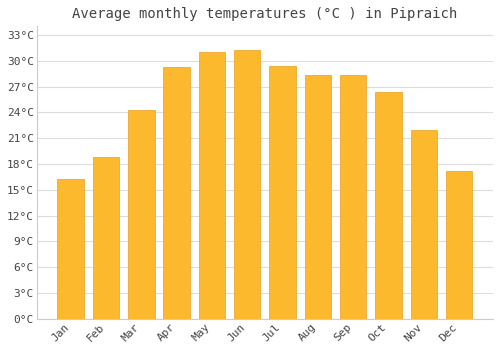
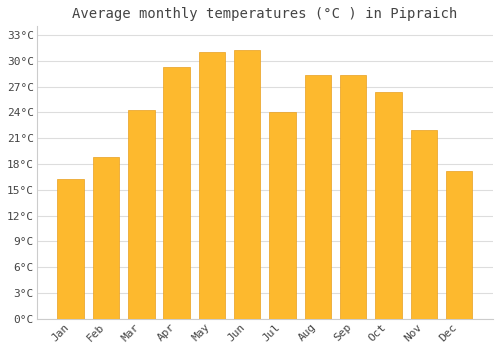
Jul: 29.4°C -> 24.0°C
